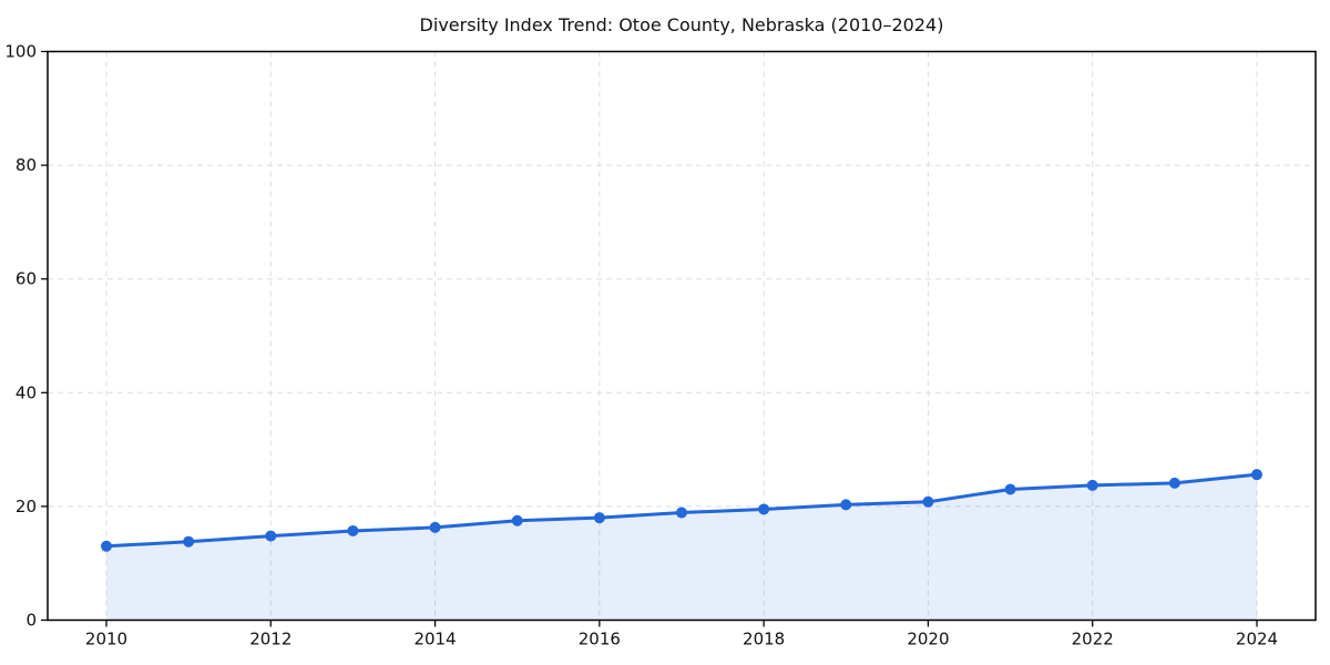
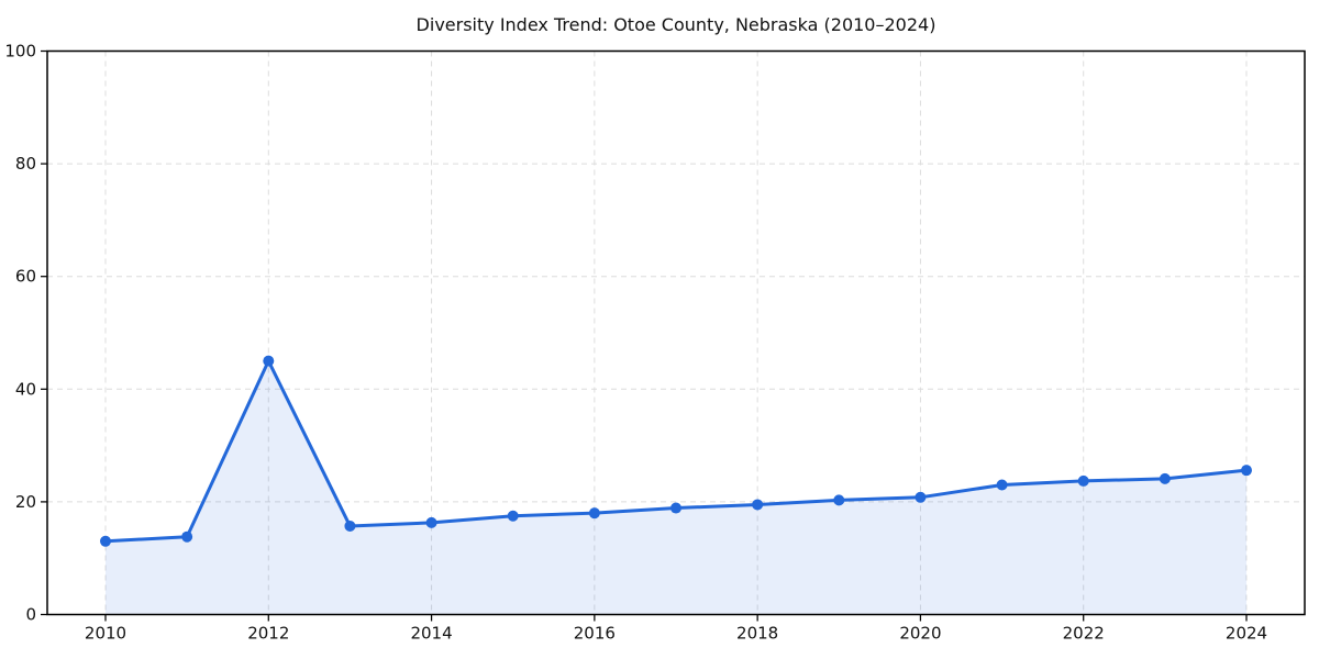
2012: 15 -> 45
